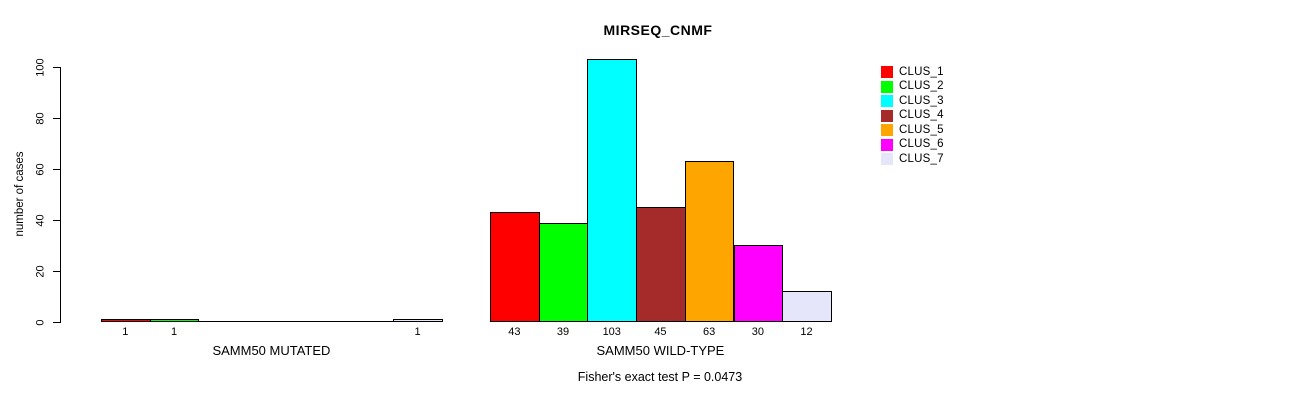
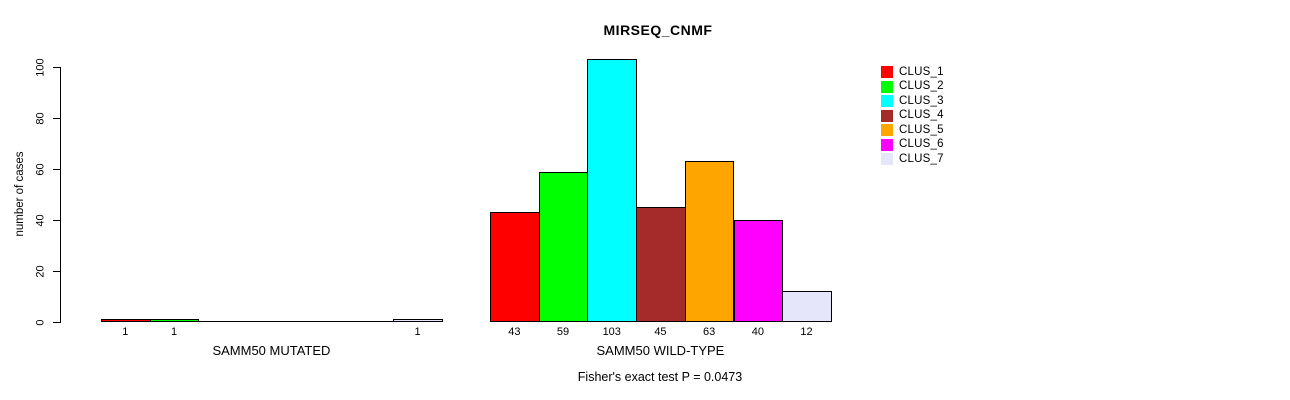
CLUS_2/SAMM50 WILD-TYPE: 39 -> 59
CLUS_6/SAMM50 WILD-TYPE: 30 -> 40
